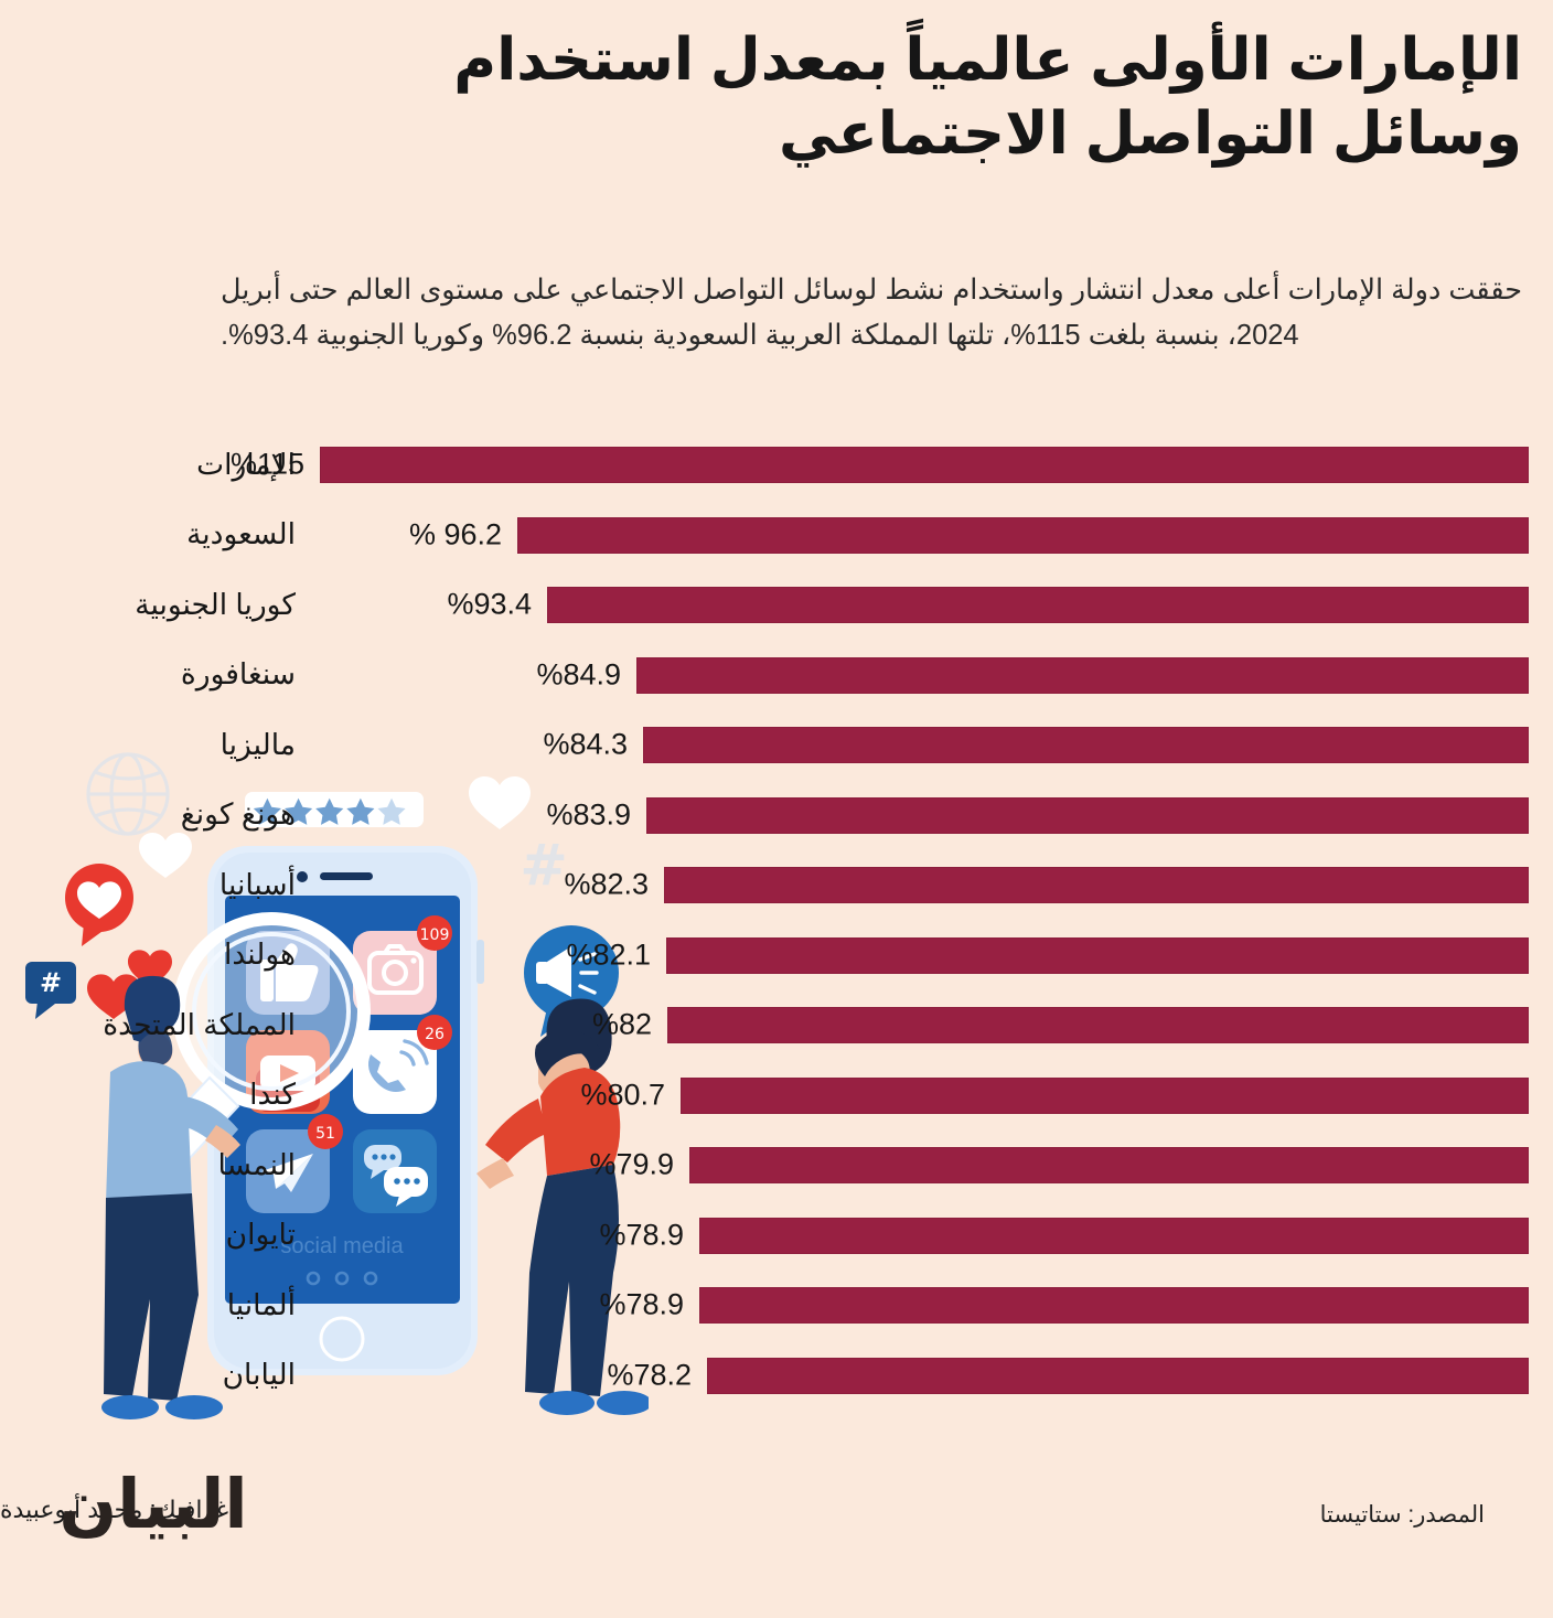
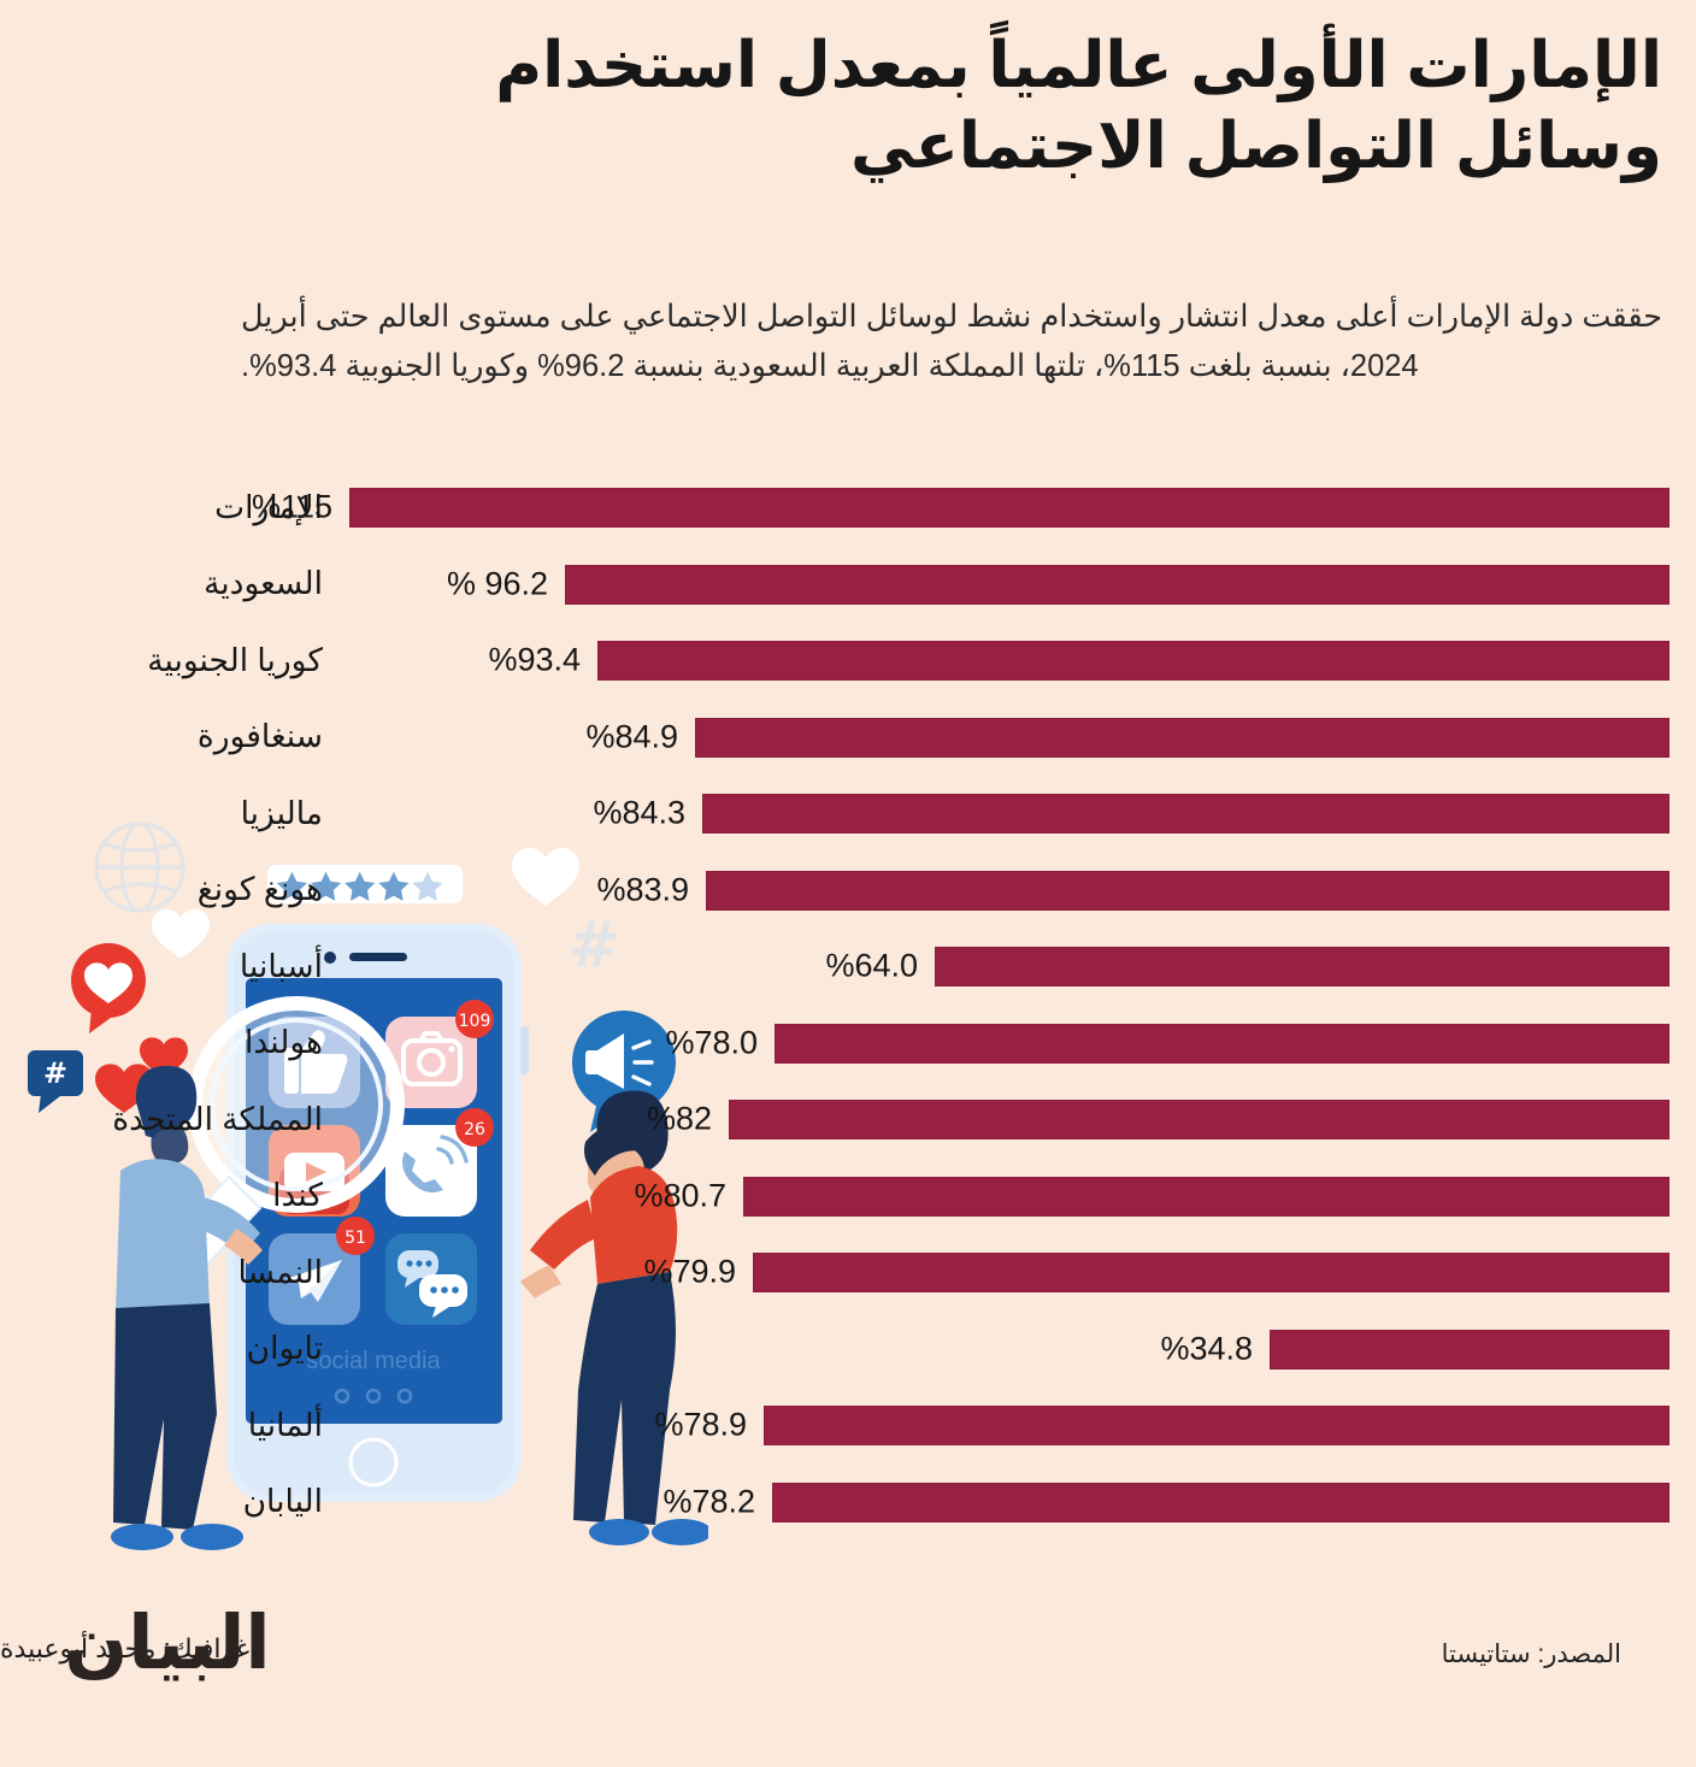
أسبانيا: 82.3 -> 64.0
هولندا: 82.1 -> 78.0
تايوان: 78.9 -> 34.8
